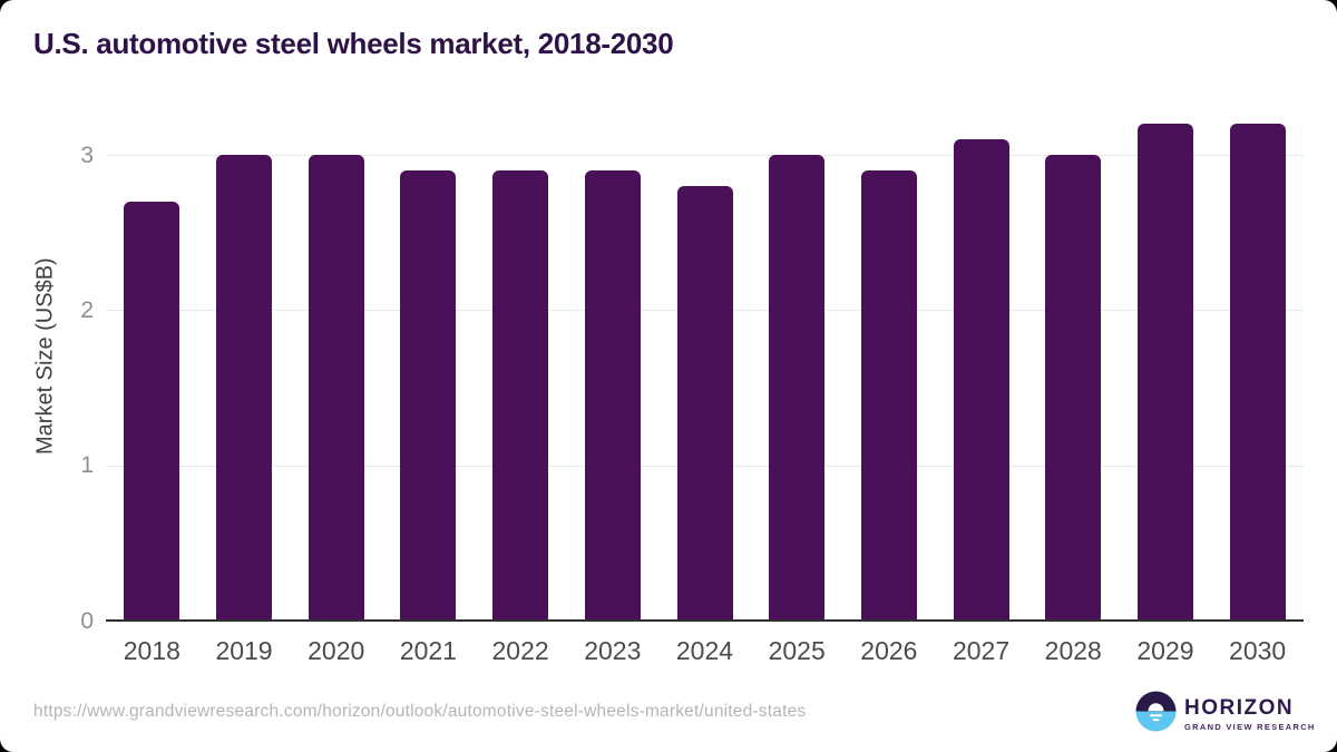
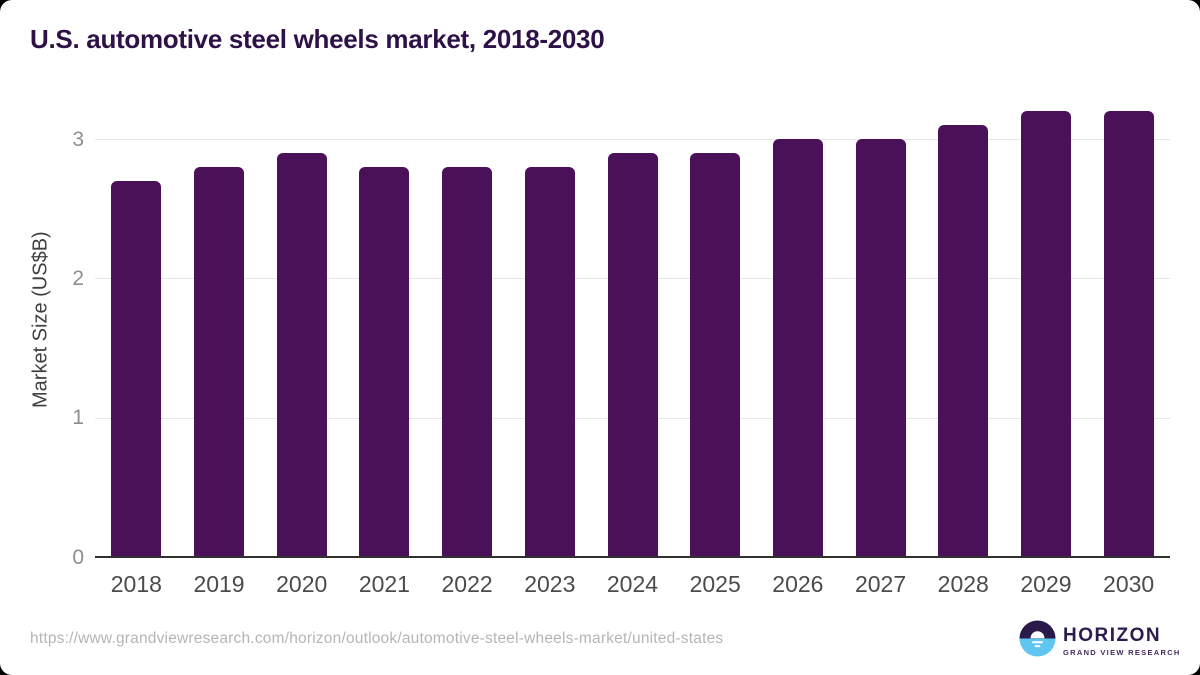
2019: 3.0 -> 2.8
2020: 3.0 -> 2.9
2021: 2.9 -> 2.8
2022: 2.9 -> 2.8
2023: 2.9 -> 2.8
2024: 2.8 -> 2.9
2025: 3.0 -> 2.9
2026: 2.9 -> 3.0
2027: 3.1 -> 3.0
2028: 3.0 -> 3.1
